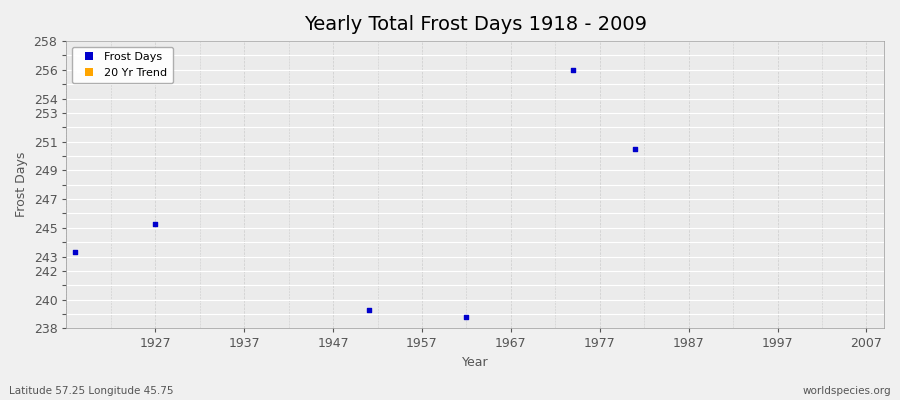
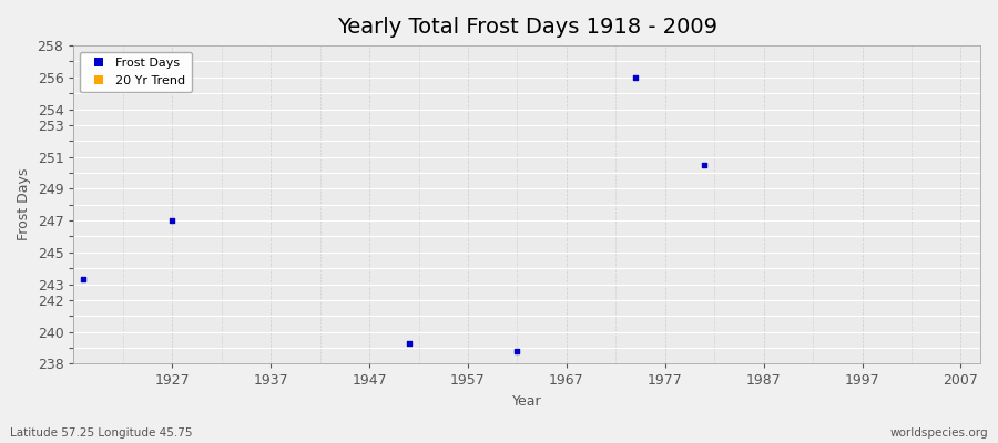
1927: 245.3 -> 247.0
